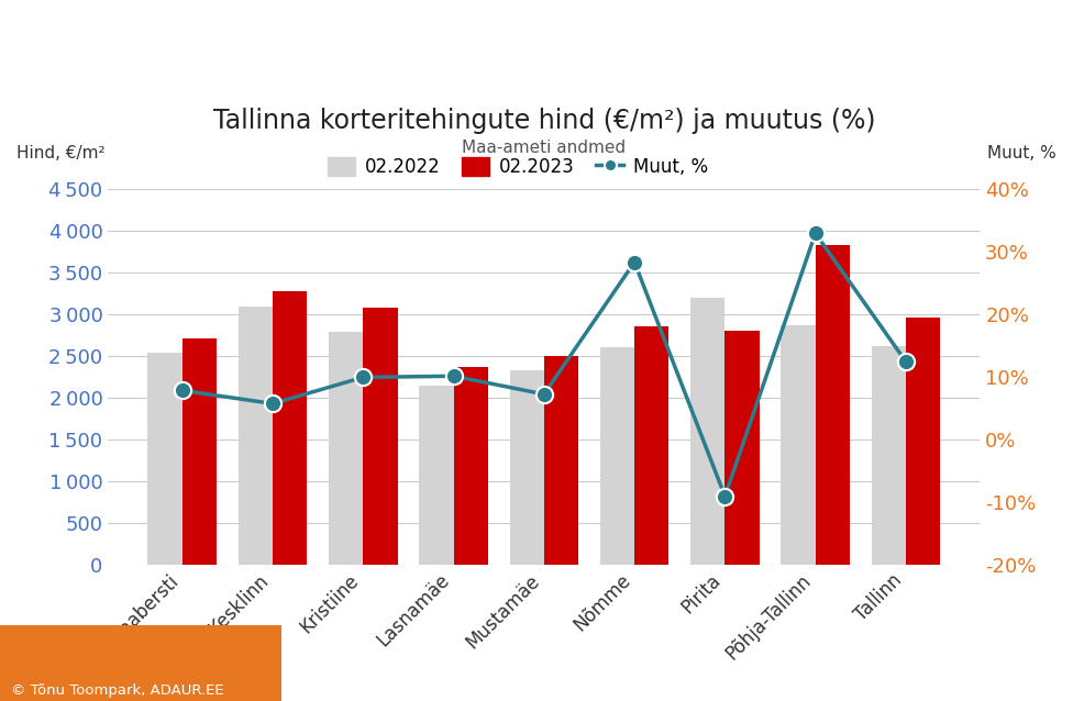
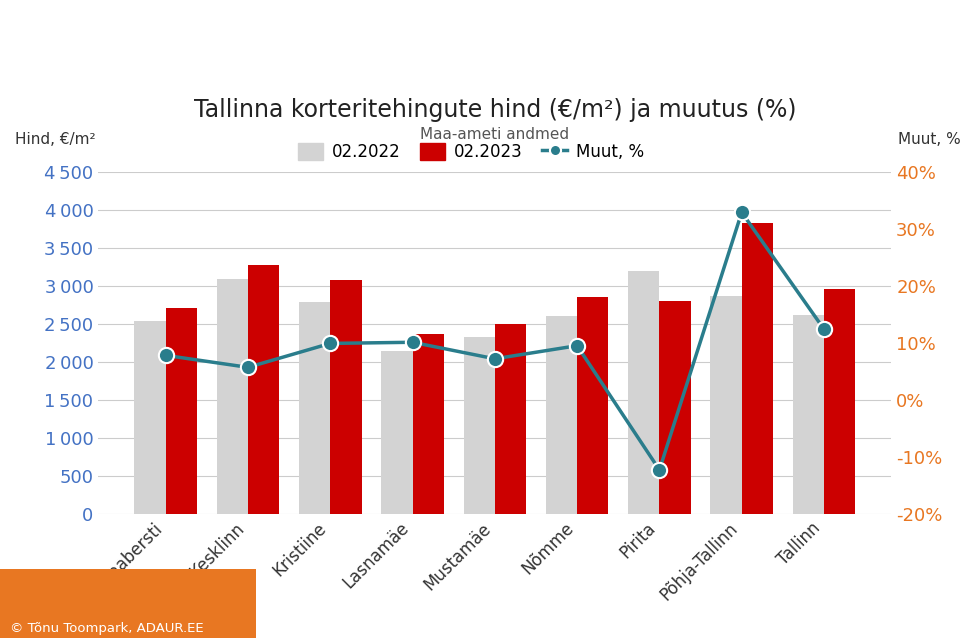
Muut, %/Nõmme: 28.4% -> 9.6%
Muut, %/Pirita: -9.0% -> -12.2%
